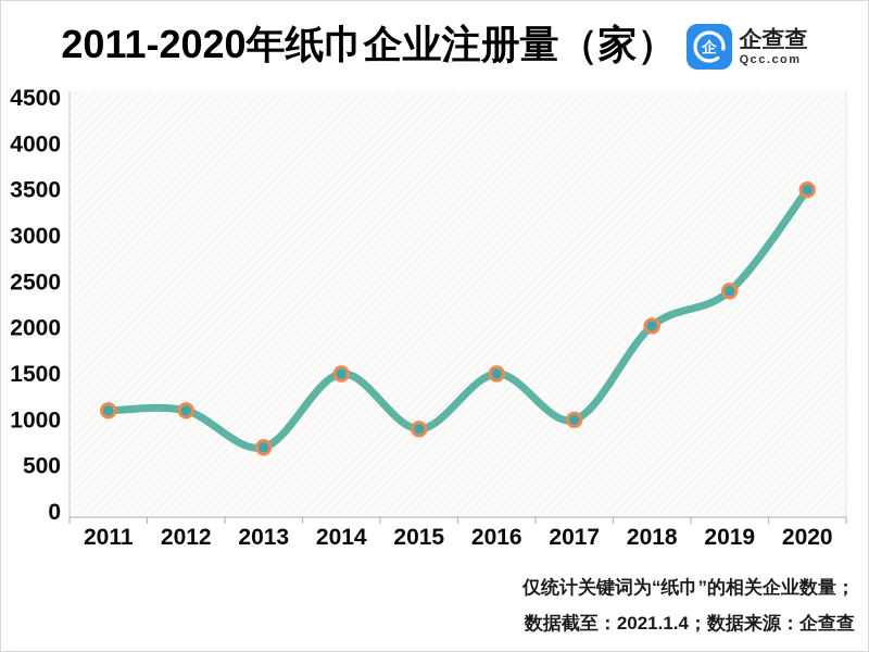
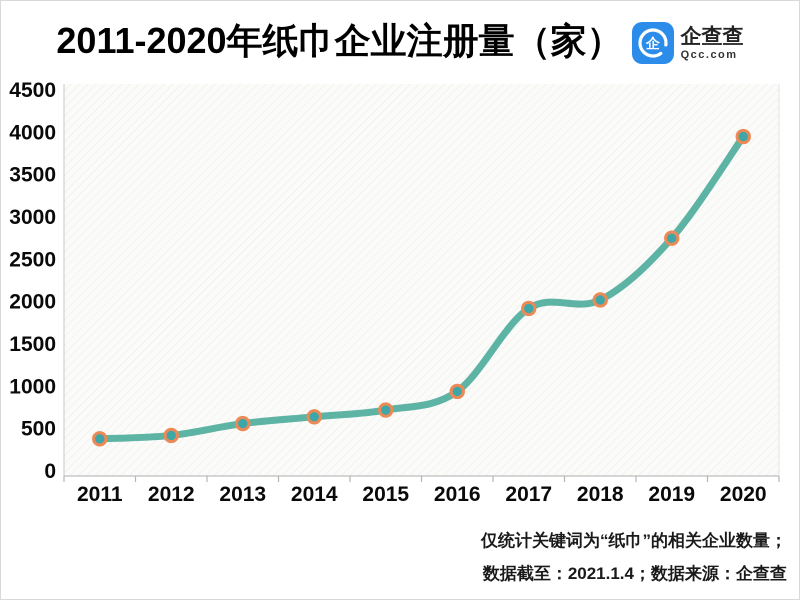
2011: 1100 -> 400
2012: 1100 -> 400
2013: 700 -> 600
2014: 1500 -> 600
2015: 900 -> 700
2016: 1500 -> 900
2017: 1000 -> 1900
2019: 2400 -> 2800
2020: 3500 -> 4000
